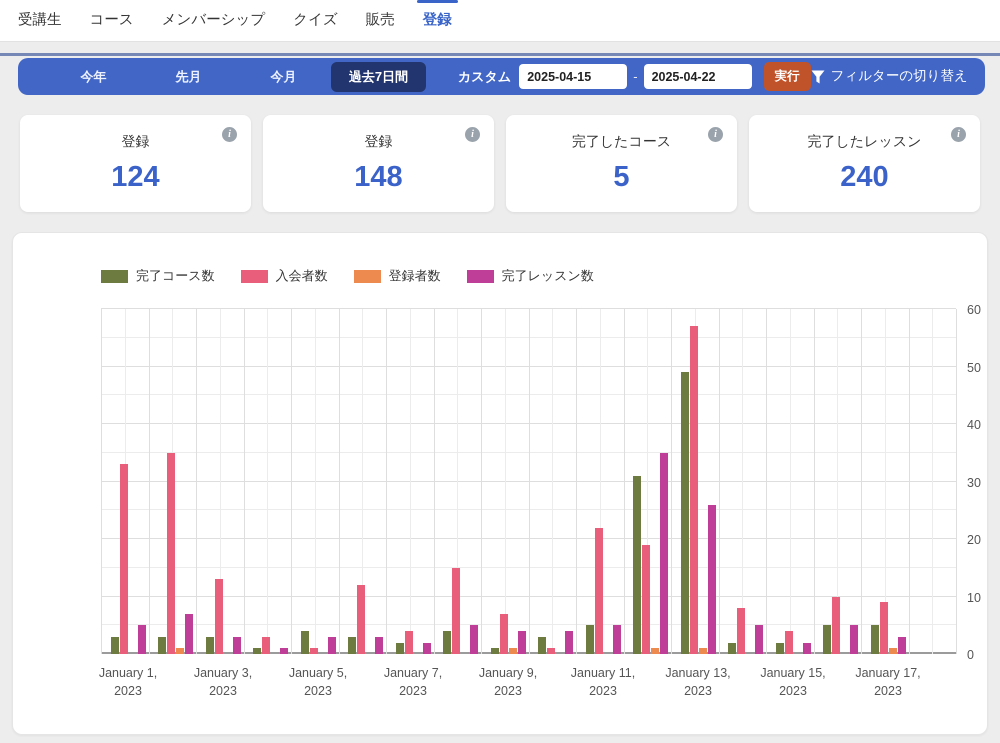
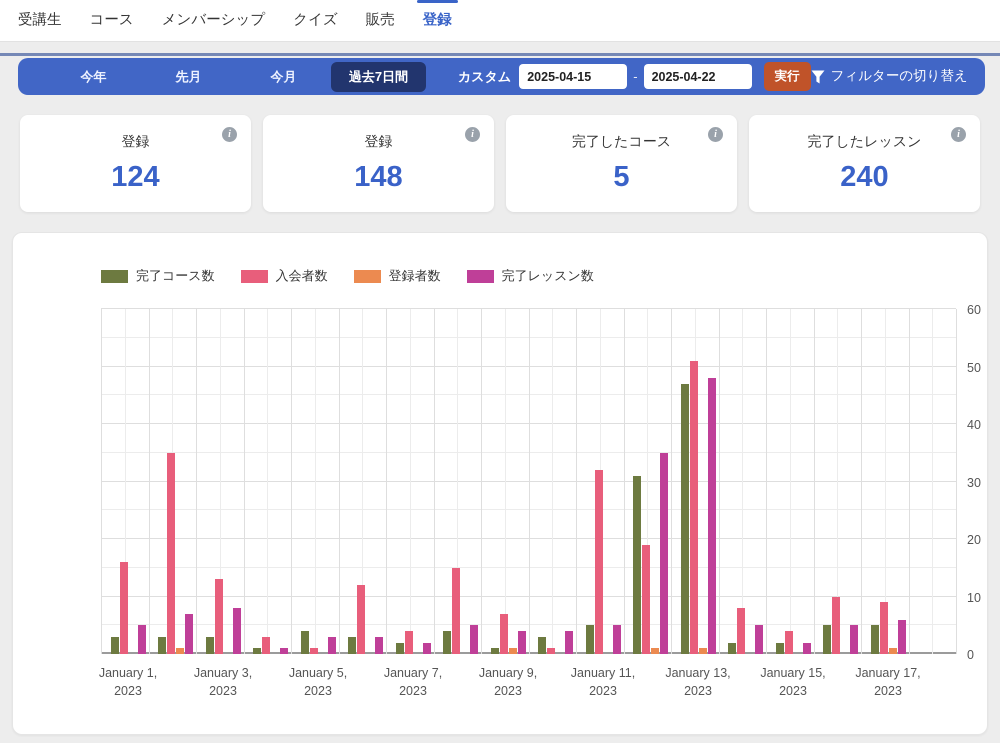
入会者数/January 1, 2023: 33 -> 16
完了レッスン数/January 3, 2023: 3 -> 8
入会者数/January 11, 2023: 22 -> 32
完了コース数/January 13, 2023: 49 -> 47
入会者数/January 13, 2023: 57 -> 51
完了レッスン数/January 13, 2023: 26 -> 48
完了レッスン数/January 17, 2023: 3 -> 6
